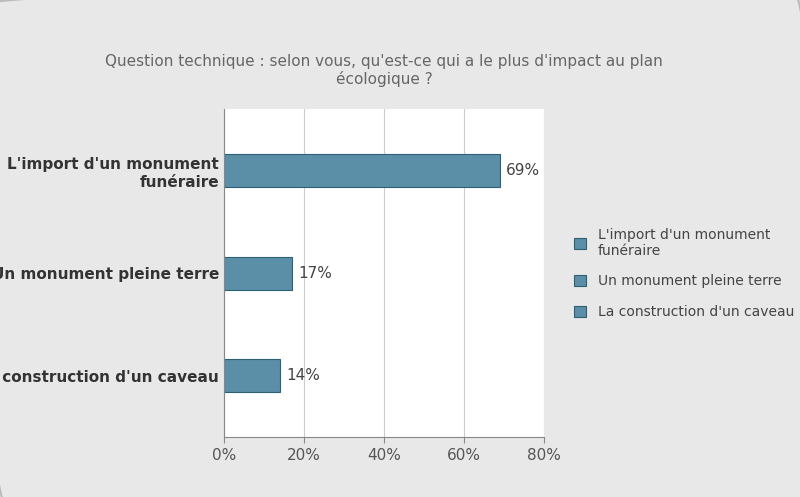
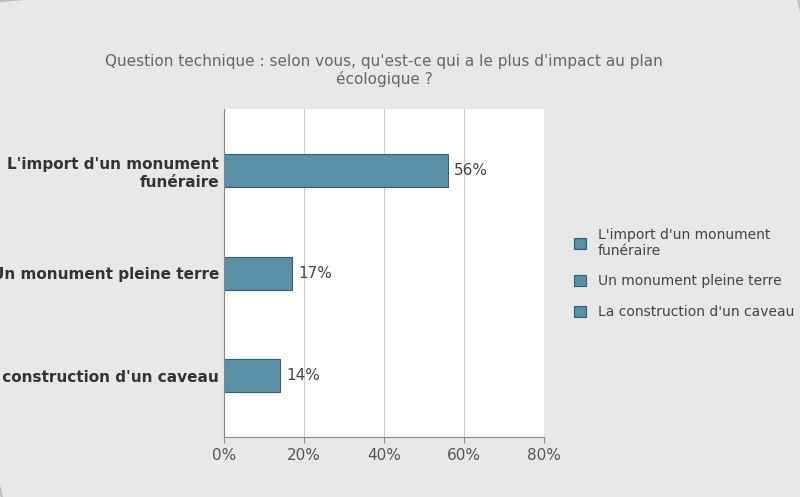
L'import d'un monument funéraire: 69% -> 56%
